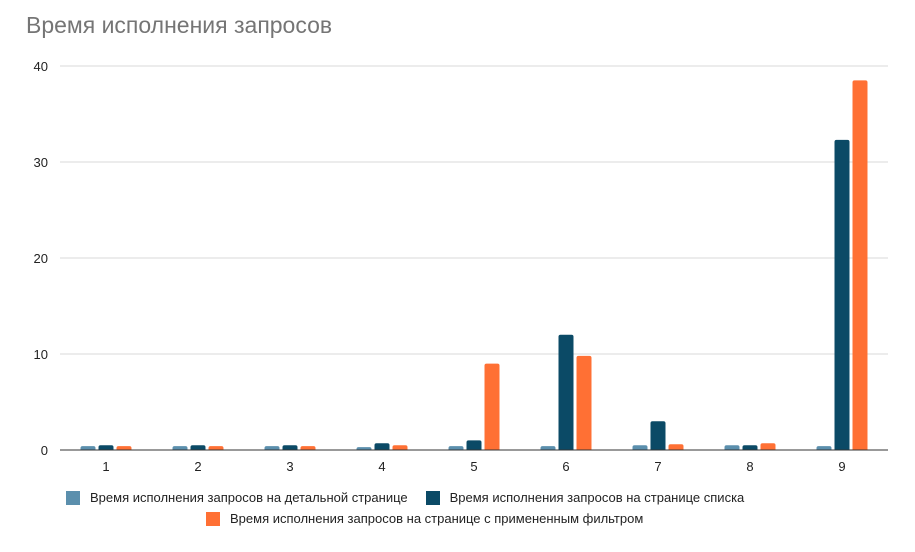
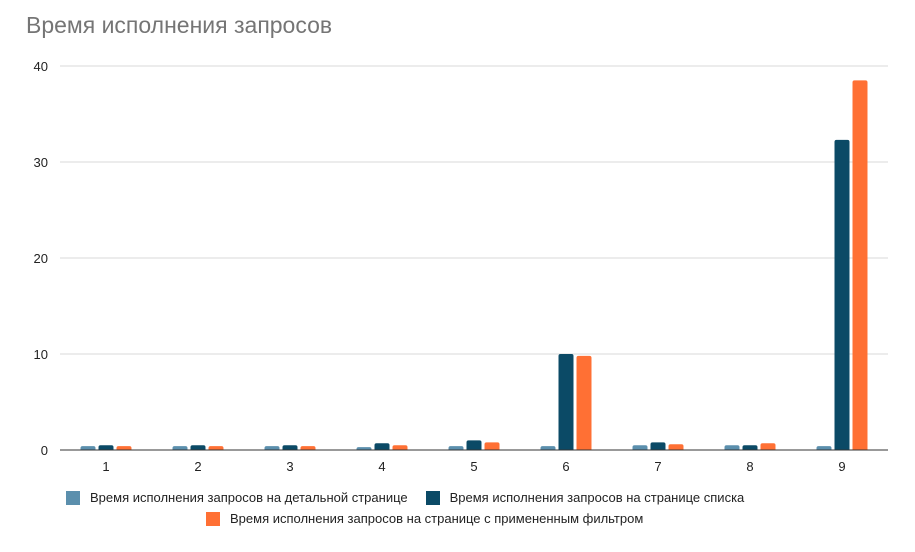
Время исполнения запросов на странице с примененным фильтром/5: 9 -> 1
Время исполнения запросов на странице списка/6: 12 -> 10
Время исполнения запросов на странице списка/7: 3 -> 1
